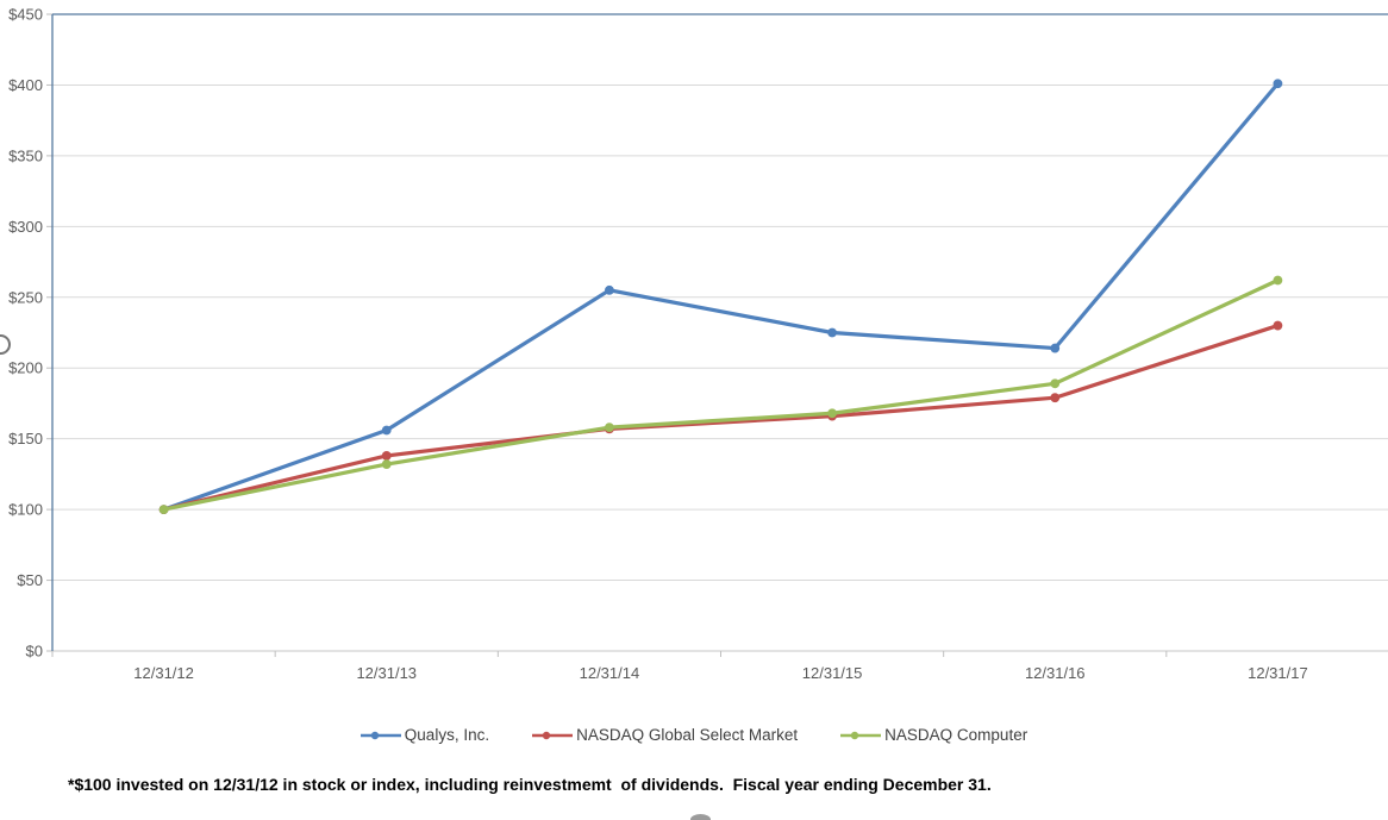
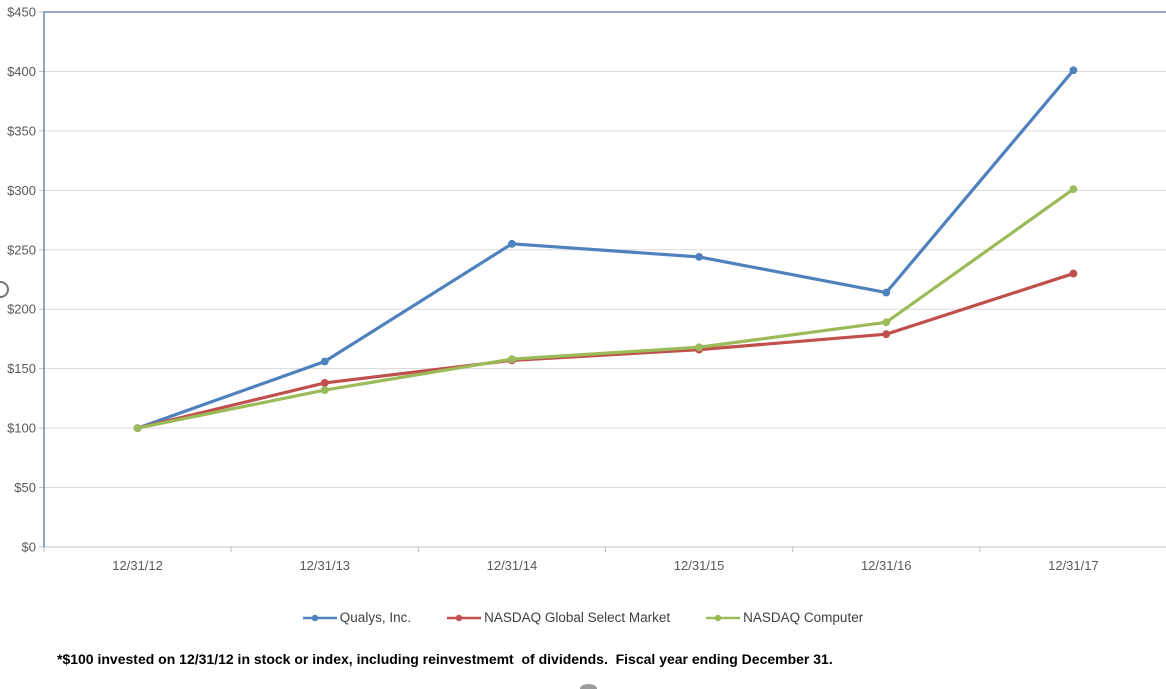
Qualys, Inc./12/31/15: $225 -> $244
NASDAQ Computer/12/31/17: $262 -> $301
